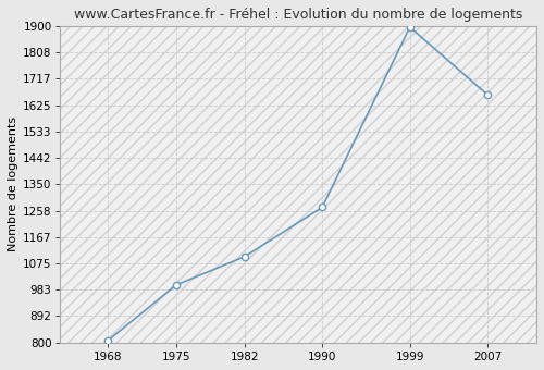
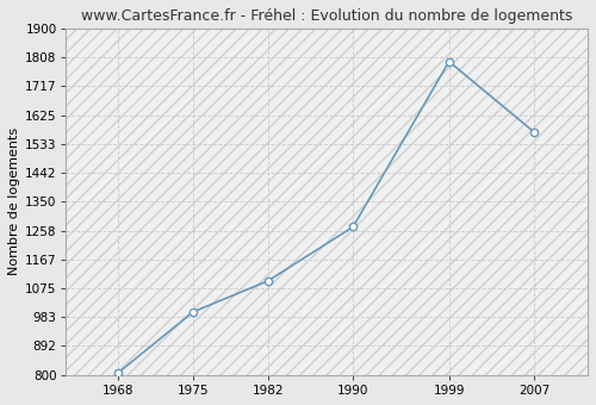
1999: 1896 -> 1795
2007: 1660 -> 1570
